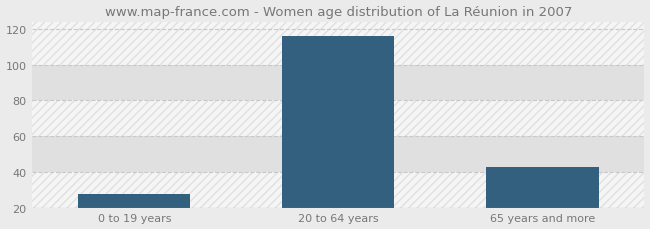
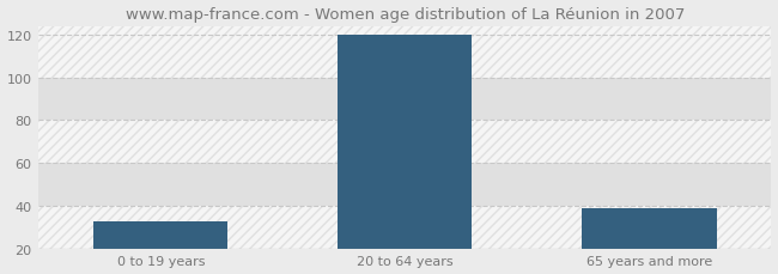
0 to 19 years: 28 -> 33
20 to 64 years: 116 -> 120
65 years and more: 43 -> 39
